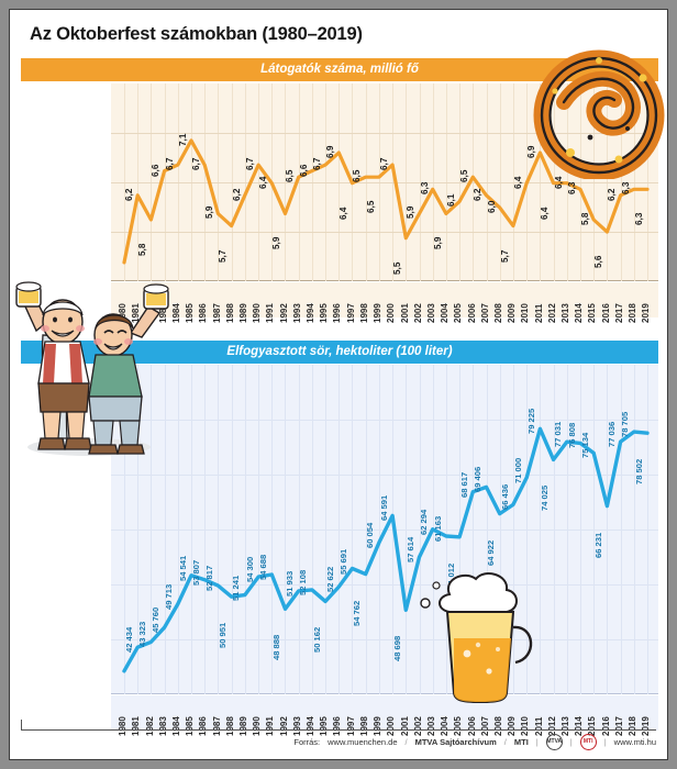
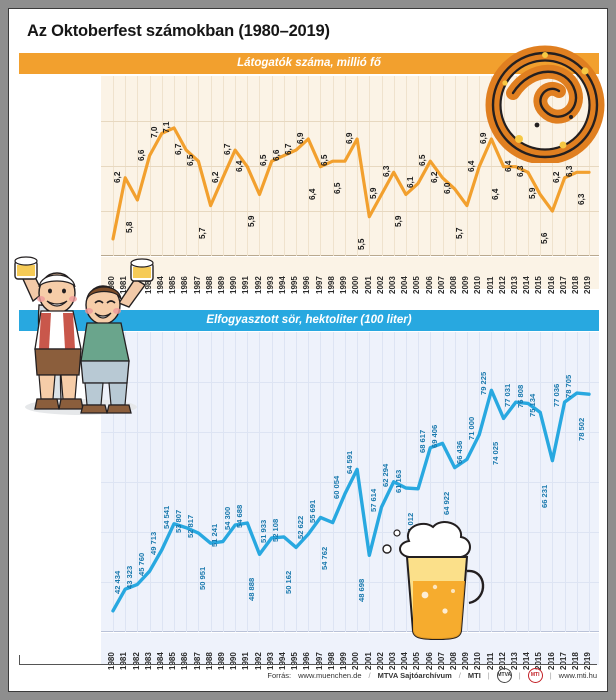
Látogatók száma, millió fő/1984: 6,7 -> 7,0
Látogatók száma, millió fő/1987: 5,9 -> 6,5
Látogatók száma, millió fő/2000: 6,7 -> 6,9
Látogatók száma, millió fő/2015: 5,8 -> 5,9
